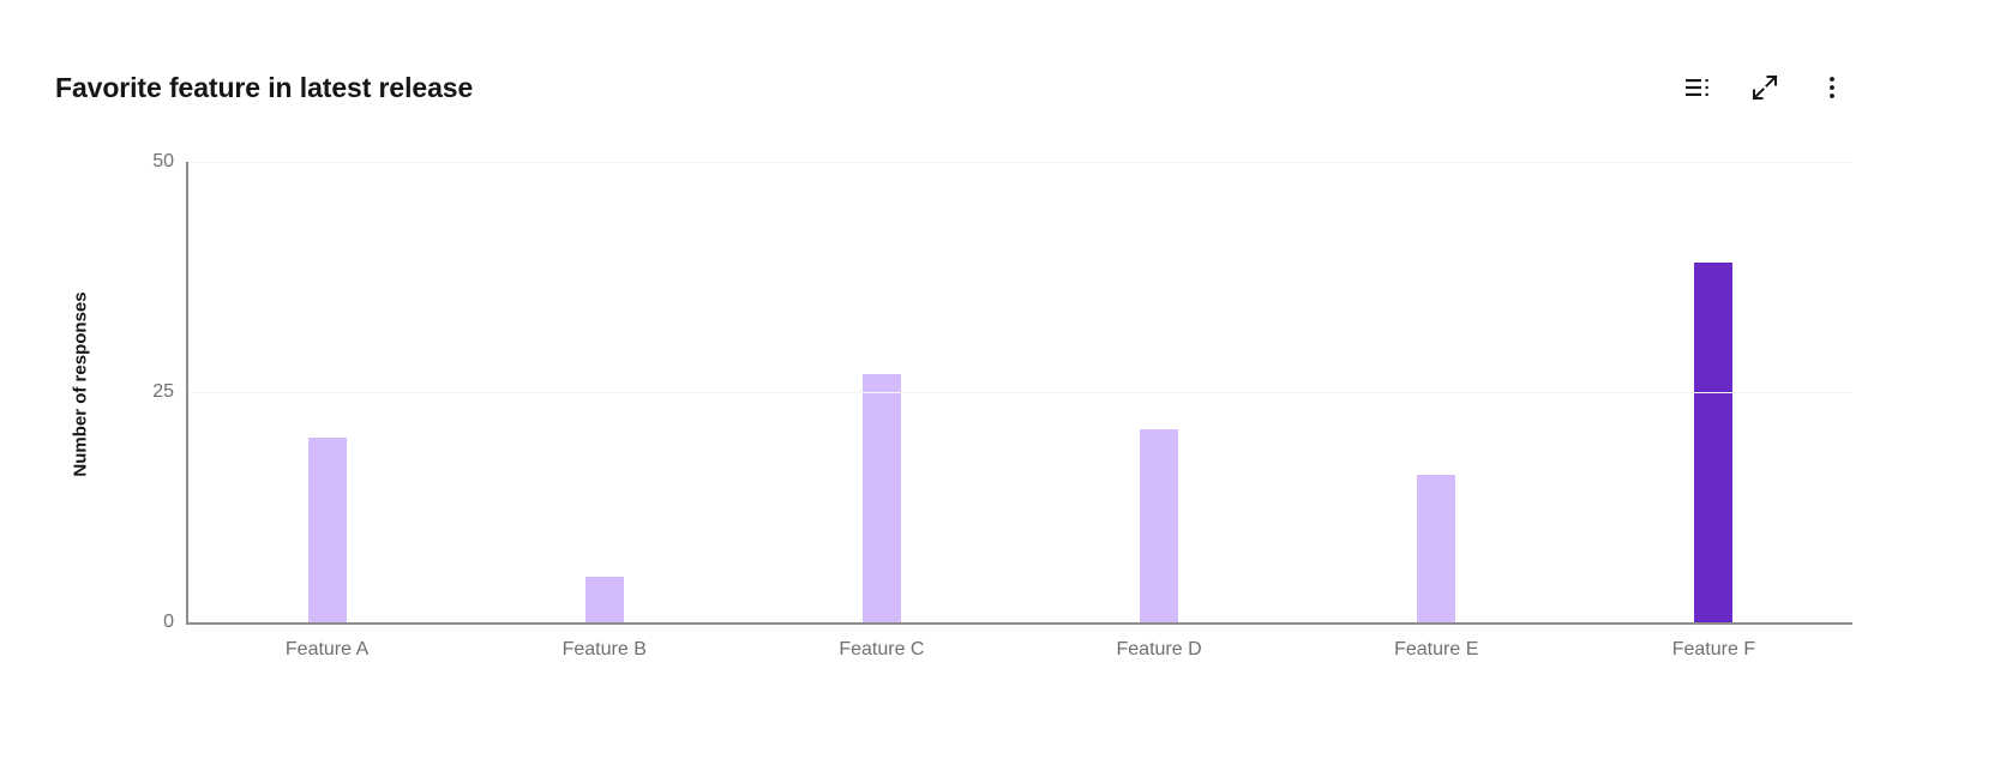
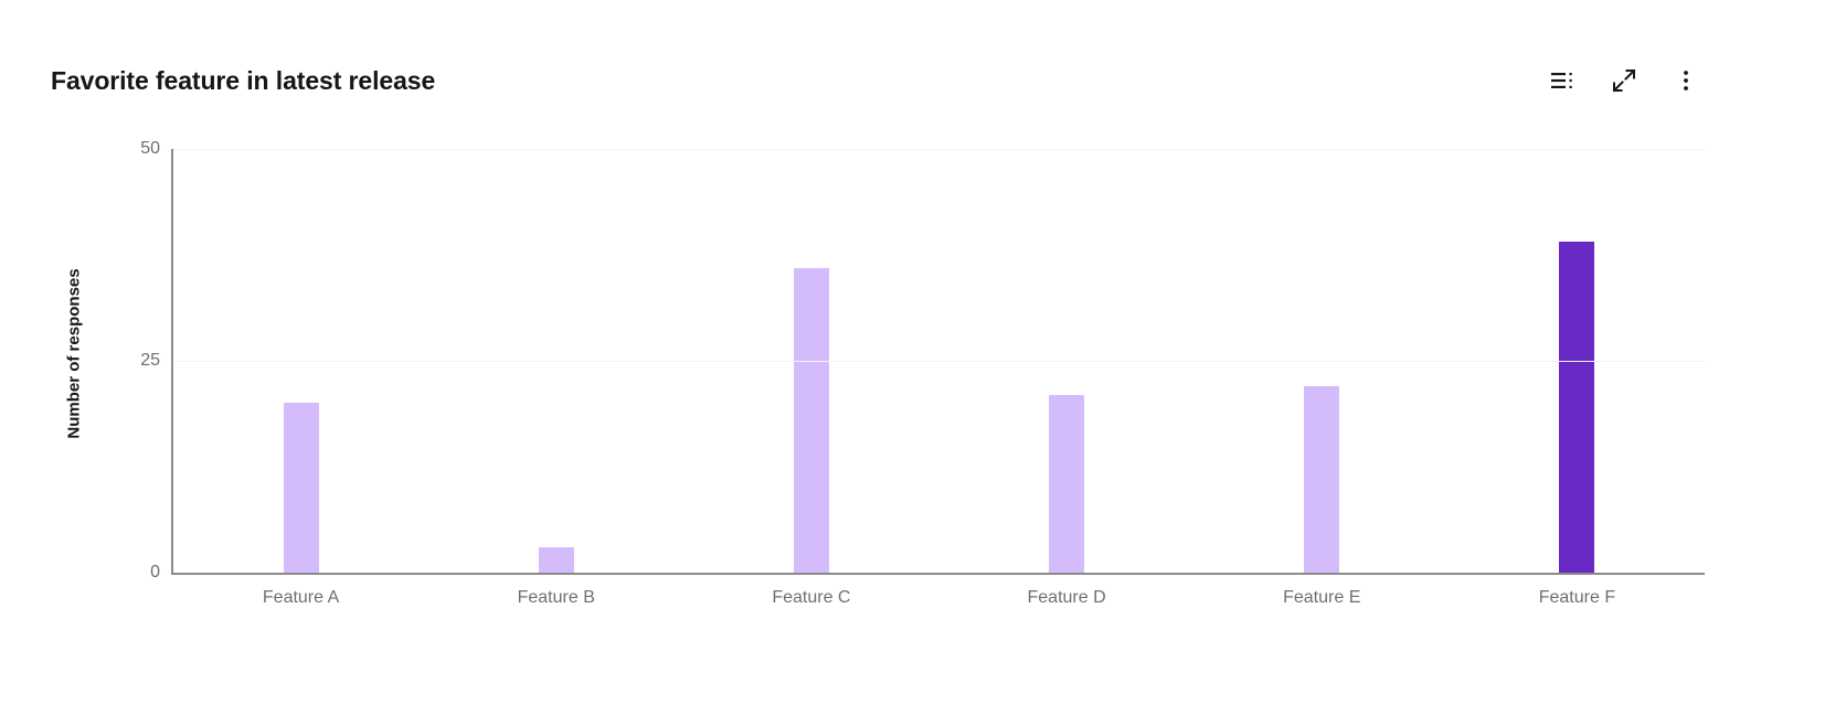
Feature B: 5 -> 3
Feature C: 27 -> 36
Feature E: 16 -> 22
